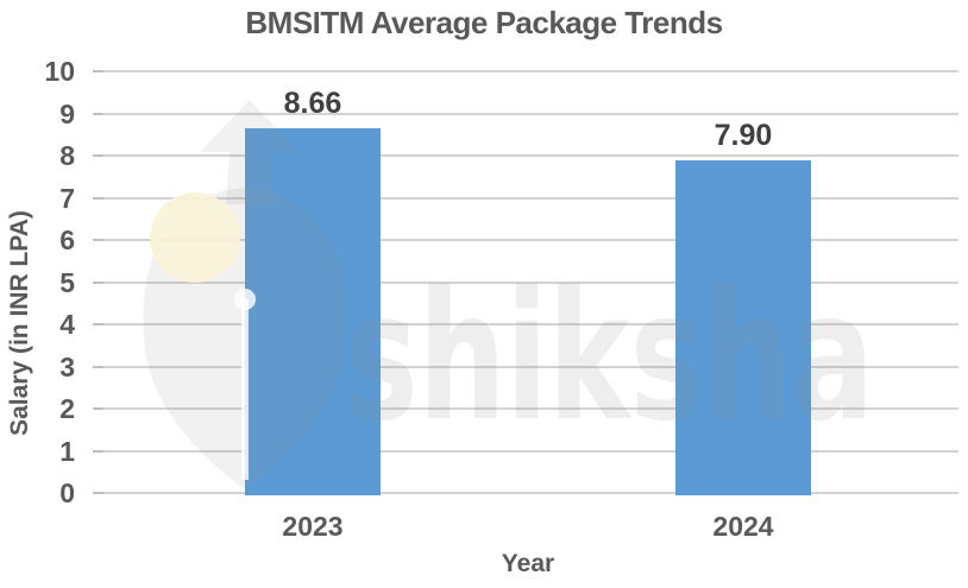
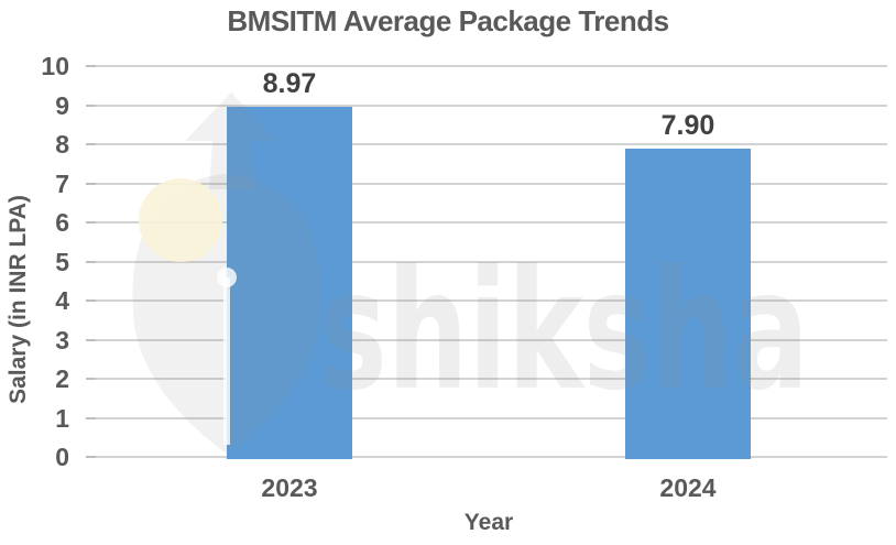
2023: 8.66 -> 8.97
